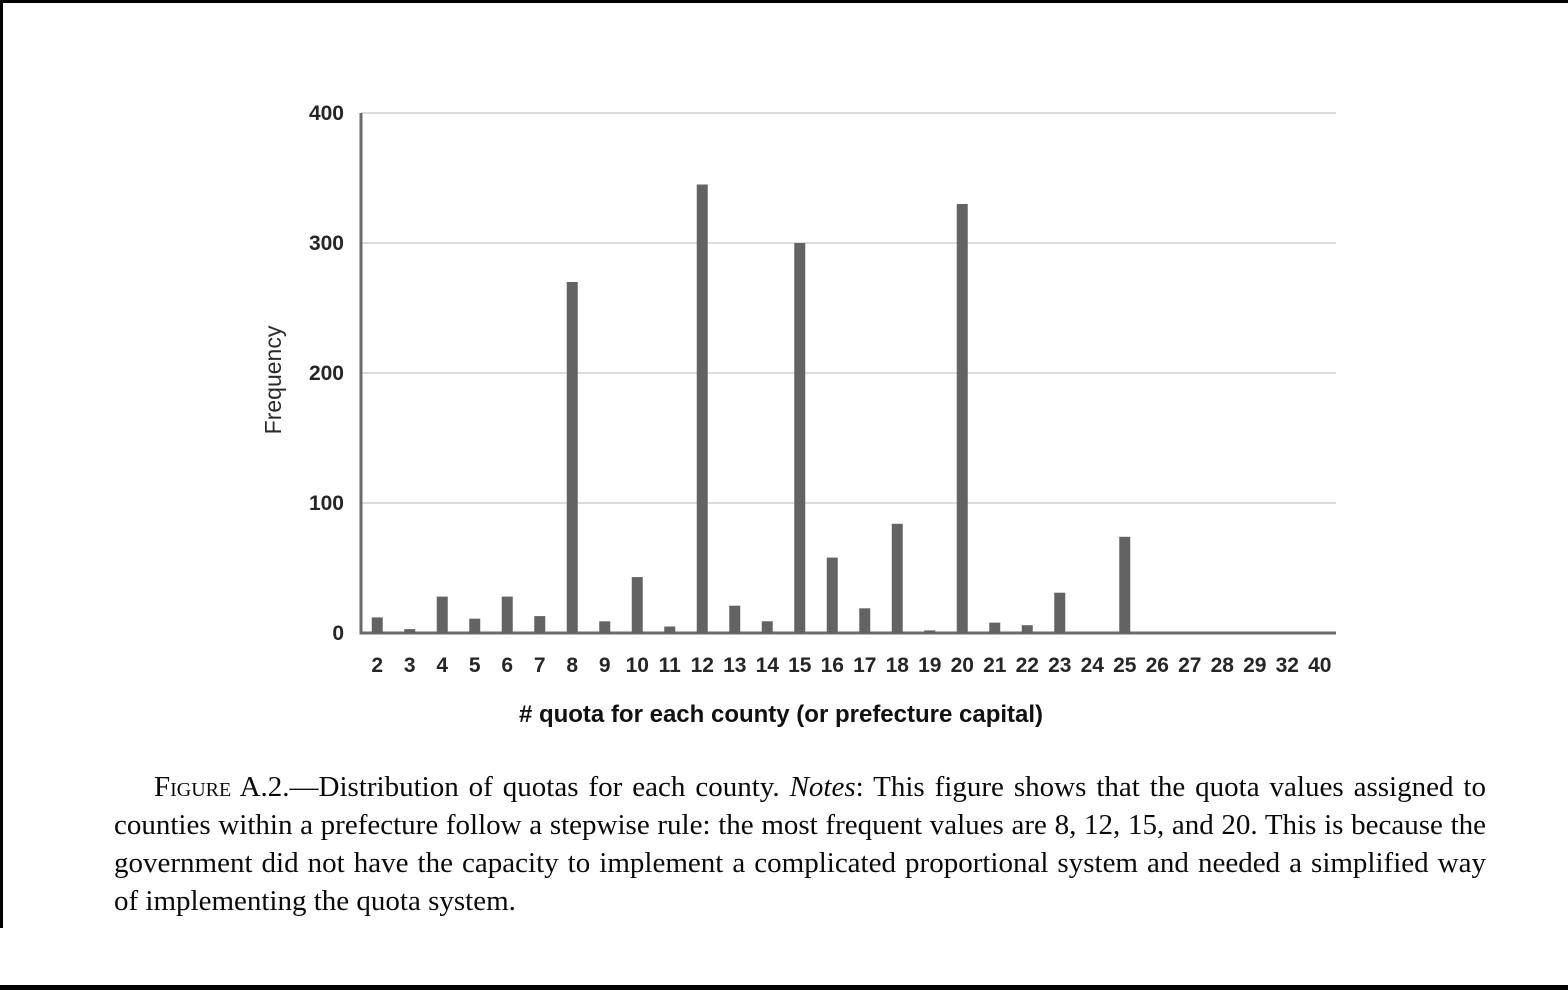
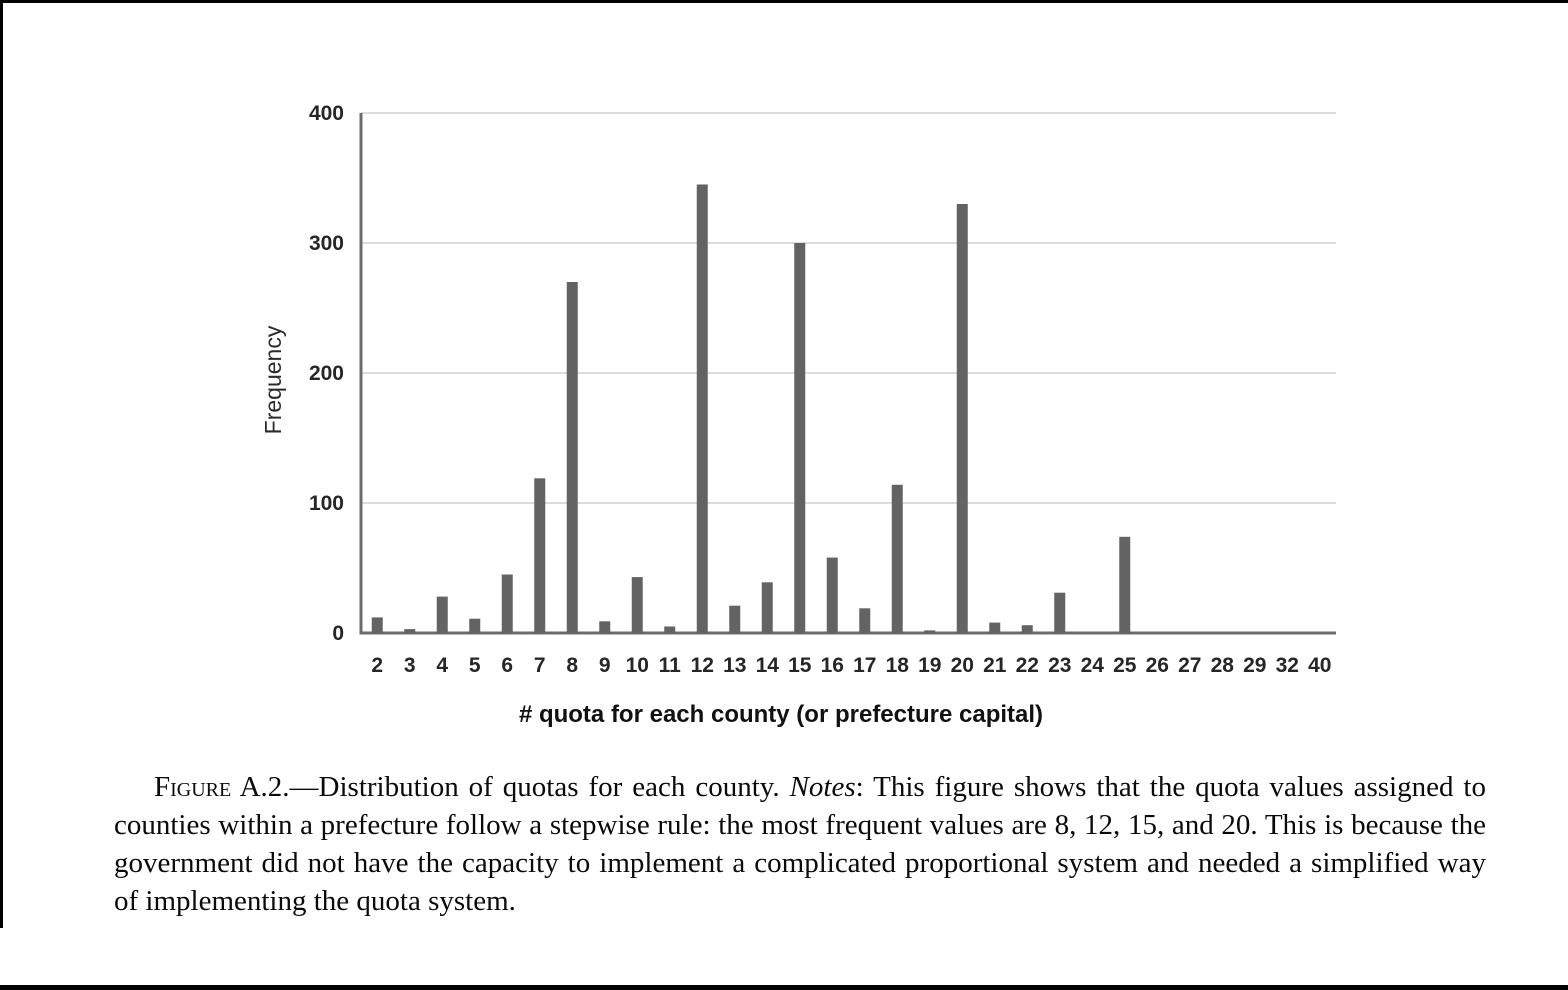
6: 28 -> 45
7: 13 -> 119
14: 9 -> 39
18: 84 -> 114
